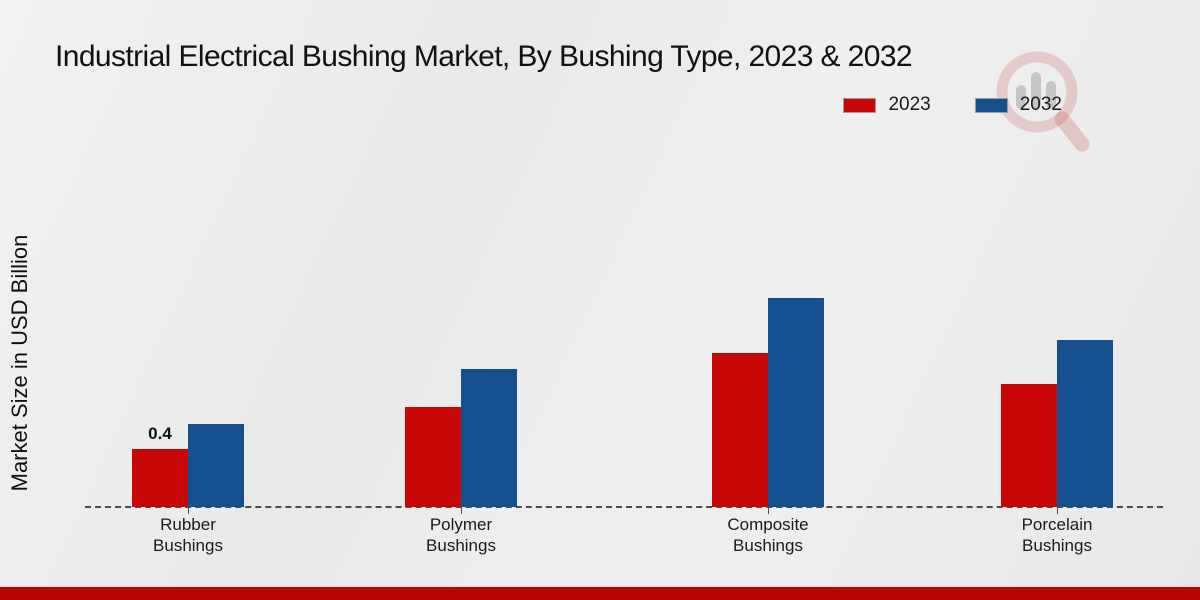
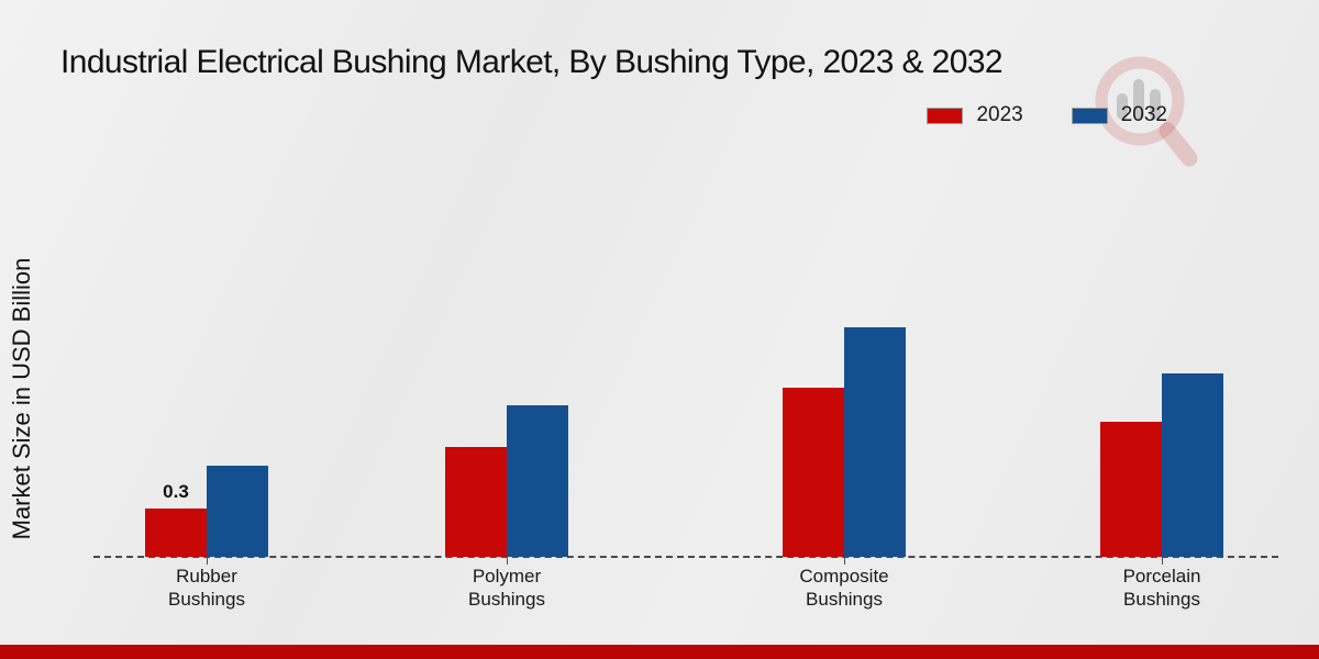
2023/Rubber Bushings: 0.4 -> 0.3
